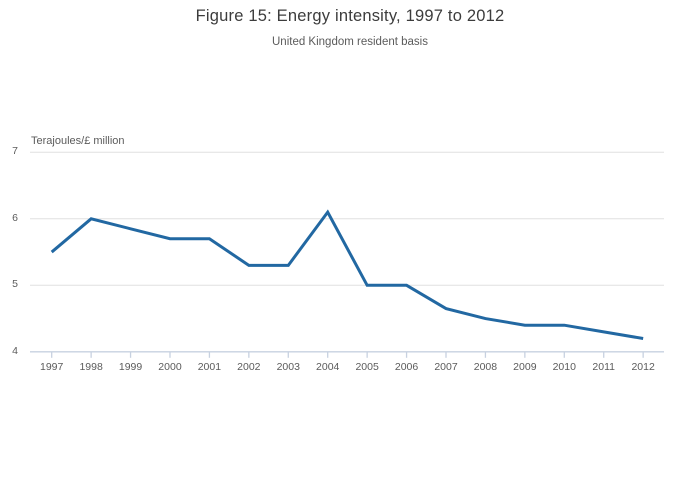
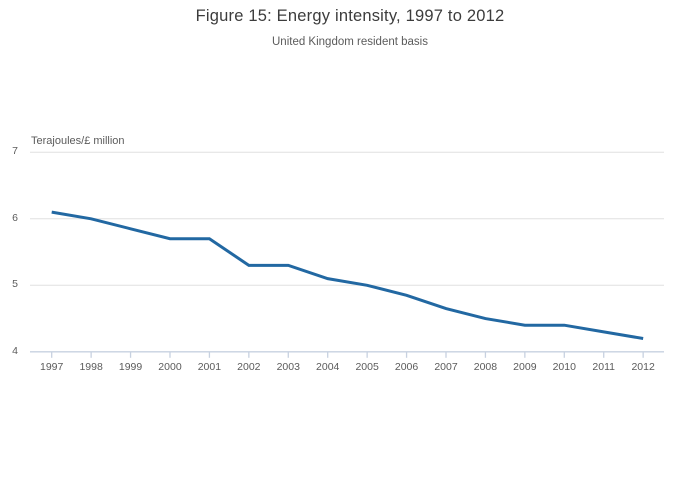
1997: 5.5 -> 6.1
2004: 6.1 -> 5.1
2006: 5.0 -> 4.8
